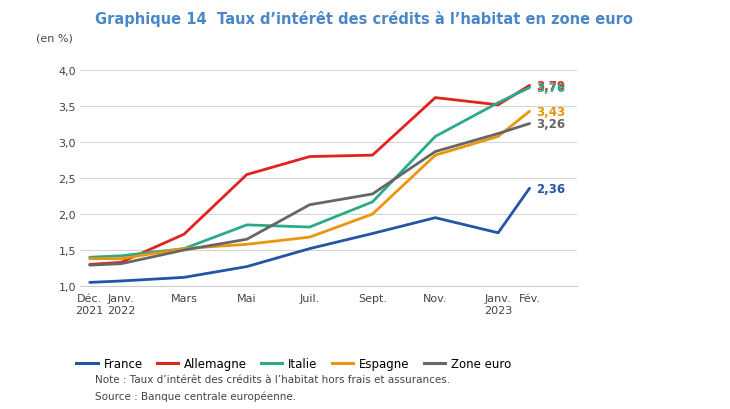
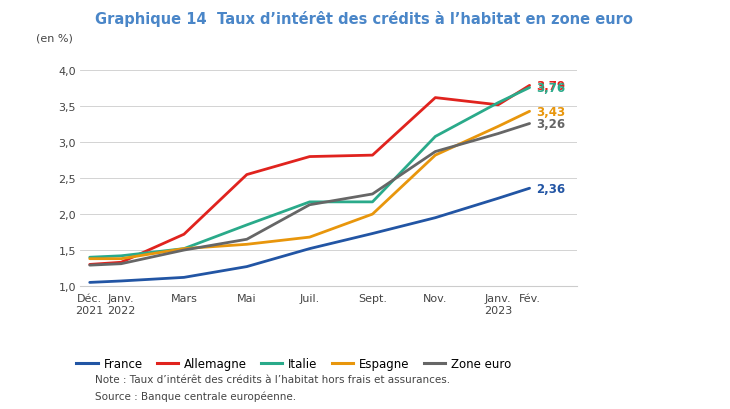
Italie/Juil.: 1,82 -> 2,17
France/Janv. 2023: 1,74 -> 2,22
Espagne/Janv. 2023: 3,08 -> 3,22
